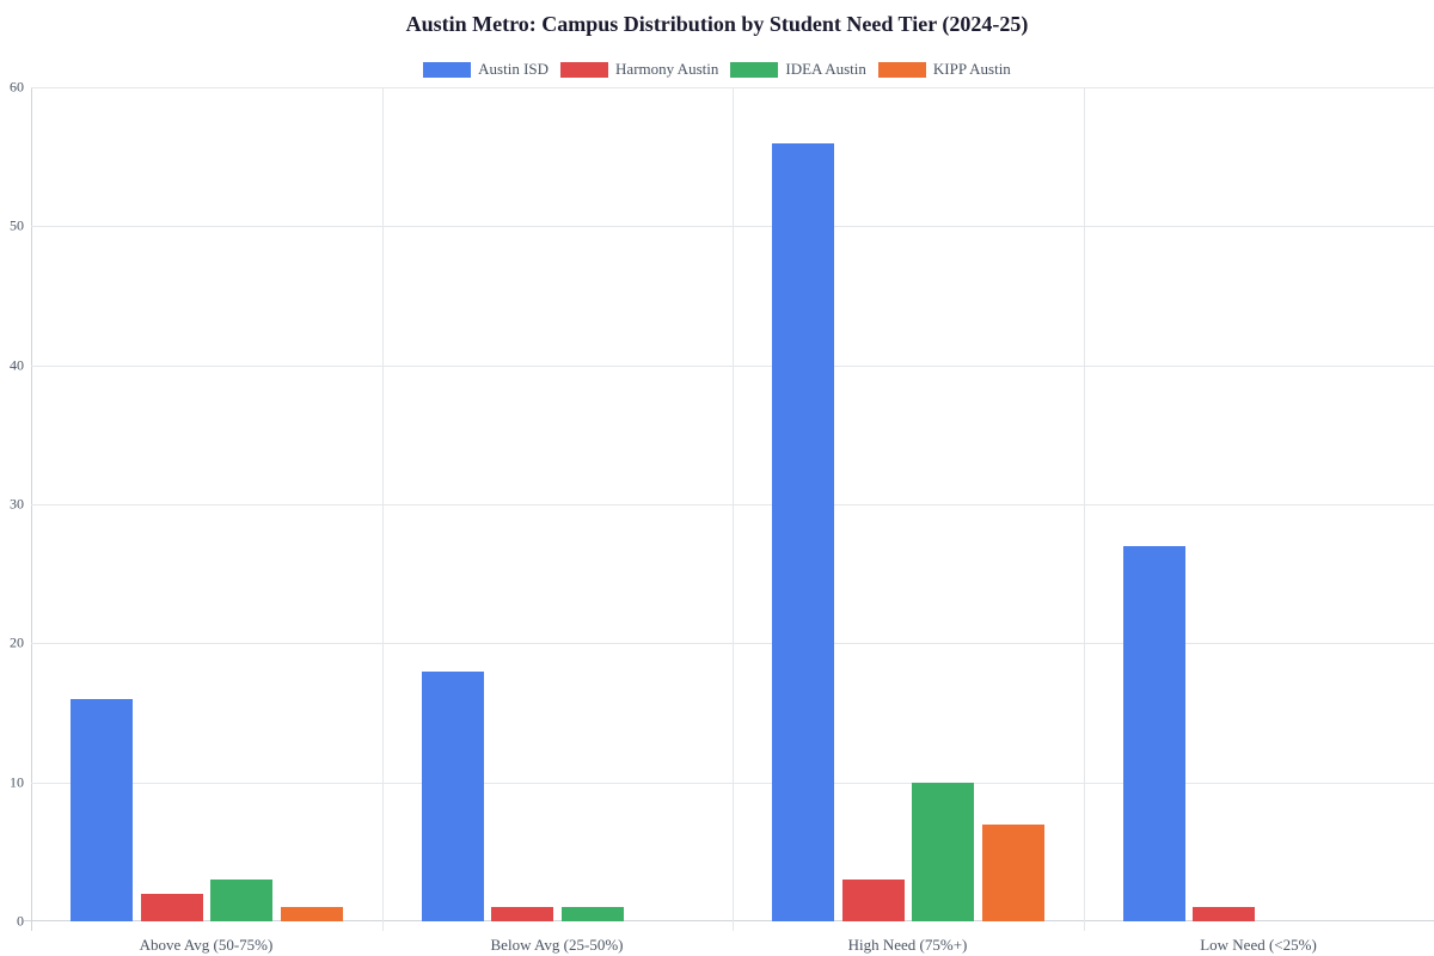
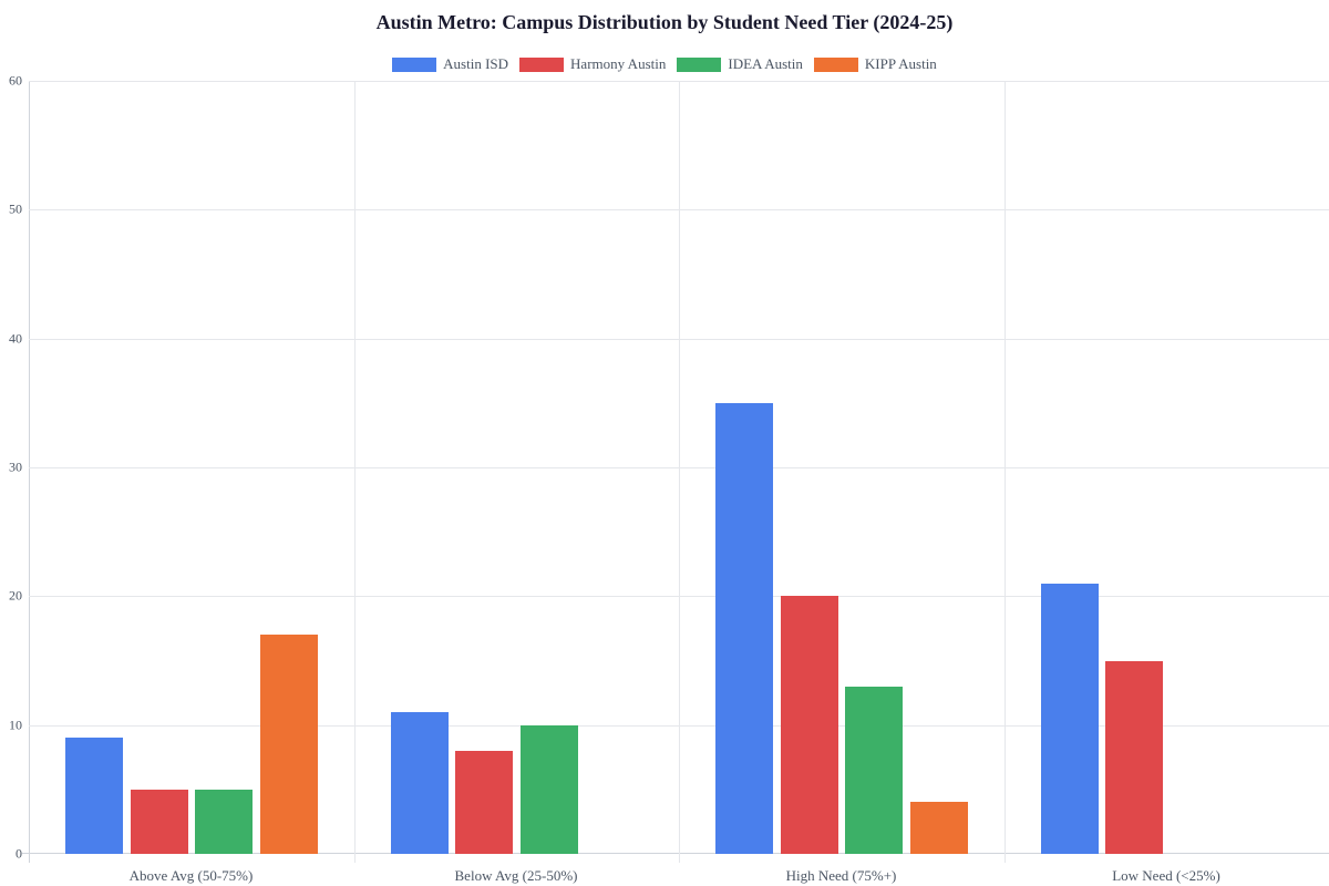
Austin ISD/Above Avg (50-75%): 16 -> 9
Harmony Austin/Above Avg (50-75%): 2 -> 5
IDEA Austin/Above Avg (50-75%): 3 -> 5
KIPP Austin/Above Avg (50-75%): 1 -> 17
Austin ISD/Below Avg (25-50%): 18 -> 11
Harmony Austin/Below Avg (25-50%): 1 -> 8
IDEA Austin/Below Avg (25-50%): 1 -> 10
Austin ISD/High Need (75%+): 56 -> 35
Harmony Austin/High Need (75%+): 3 -> 20
IDEA Austin/High Need (75%+): 10 -> 13
KIPP Austin/High Need (75%+): 7 -> 4
Austin ISD/Low Need (<25%): 27 -> 21
Harmony Austin/Low Need (<25%): 1 -> 15
